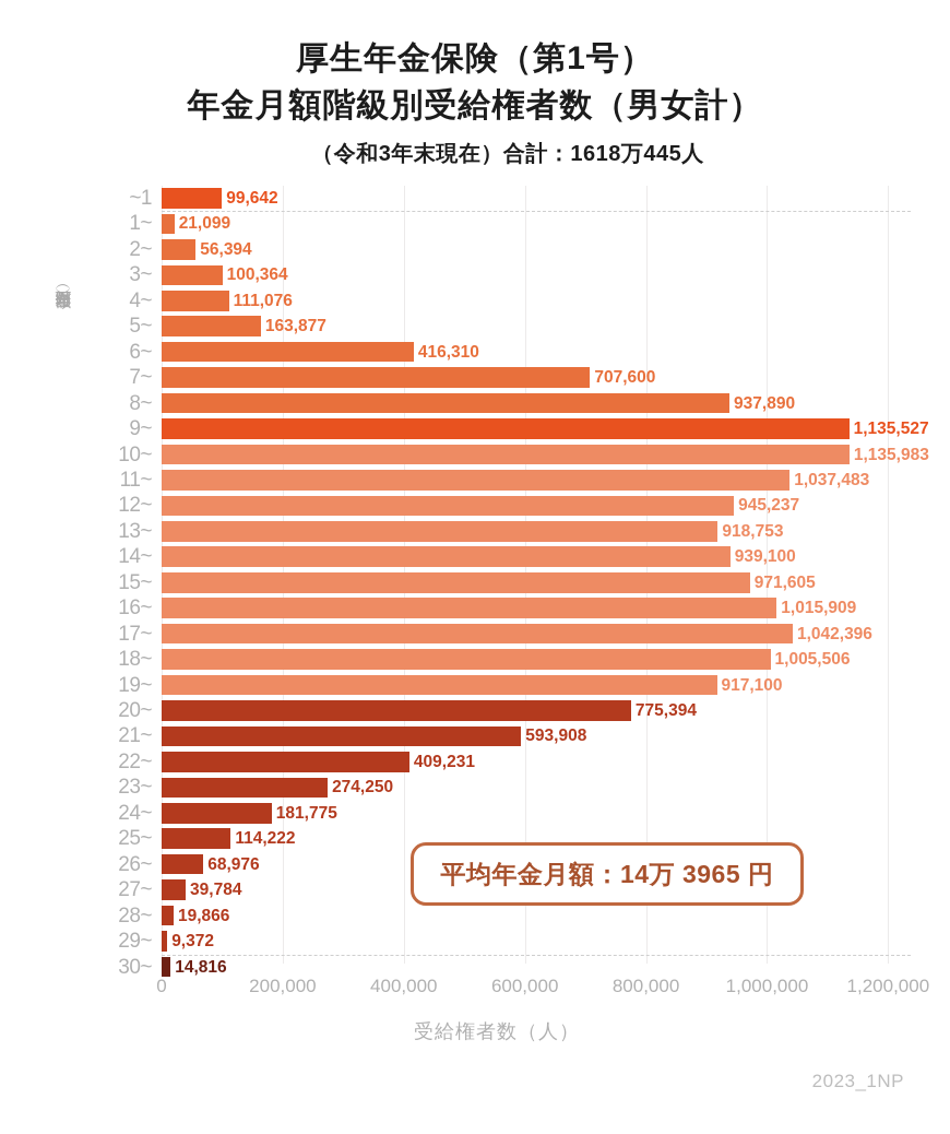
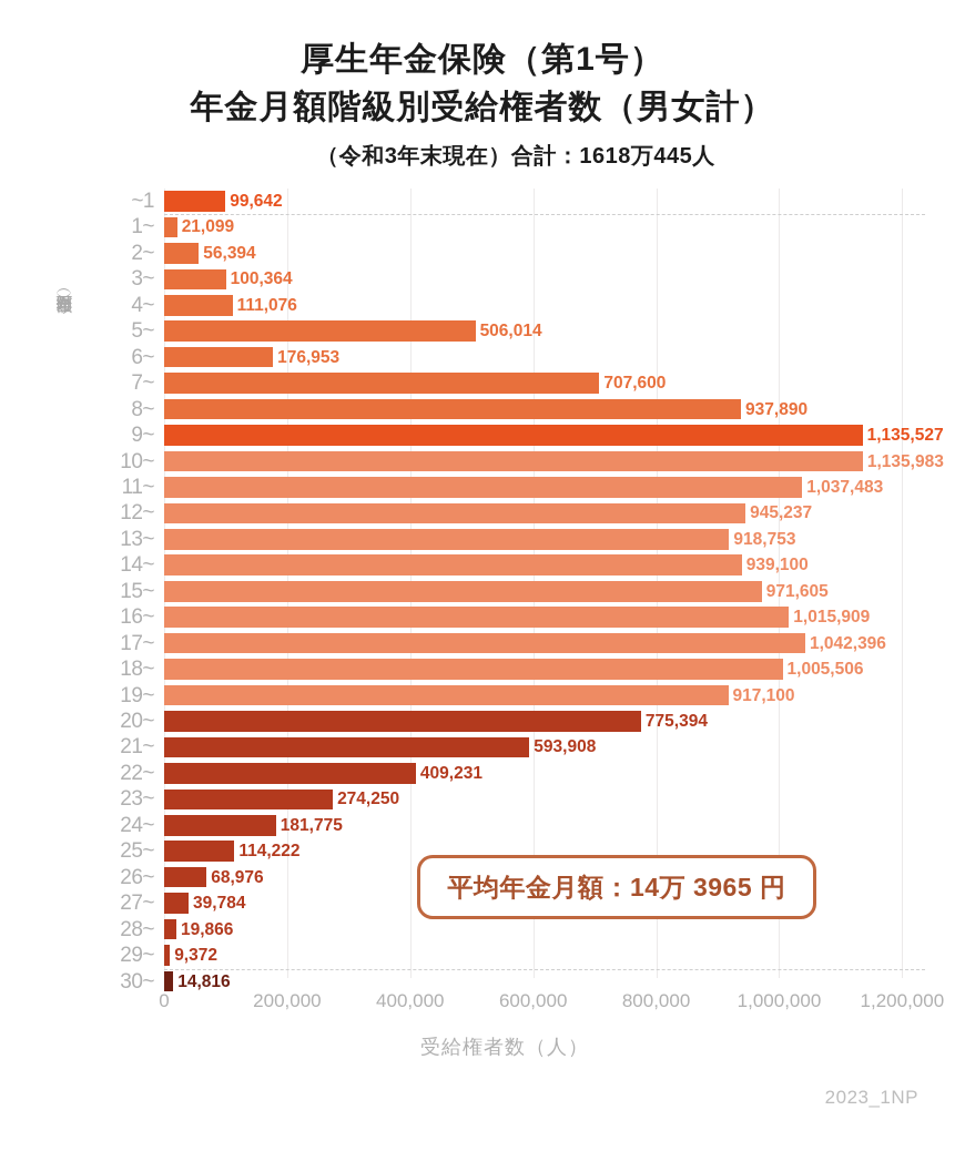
5~: 163,877 -> 506,014
6~: 416,310 -> 176,953
